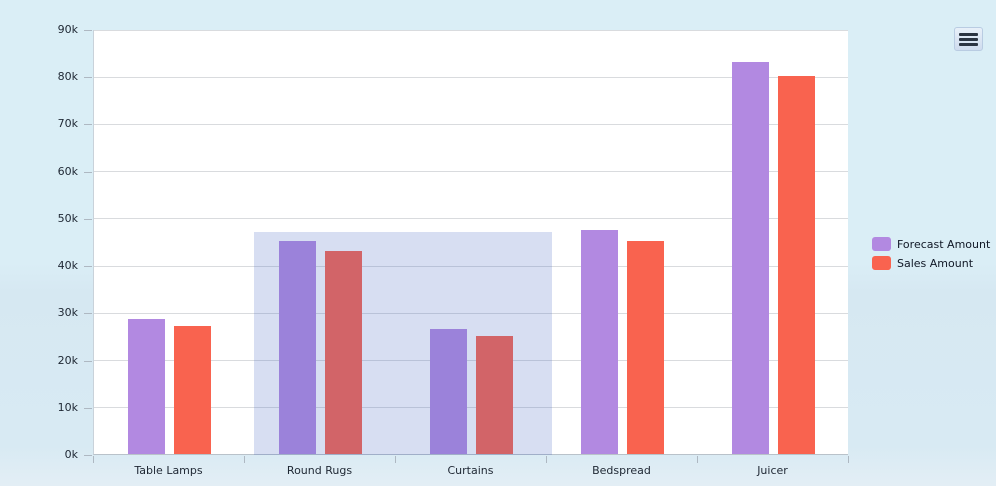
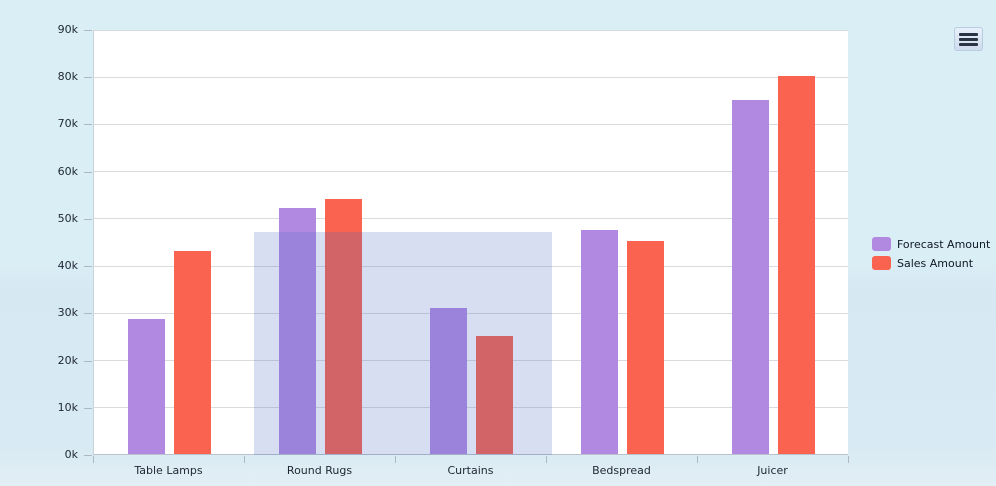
Sales Amount/Table Lamps: 27k -> 43k
Forecast Amount/Round Rugs: 45k -> 52k
Sales Amount/Round Rugs: 43k -> 54k
Forecast Amount/Curtains: 26k -> 31k
Forecast Amount/Juicer: 83k -> 75k
